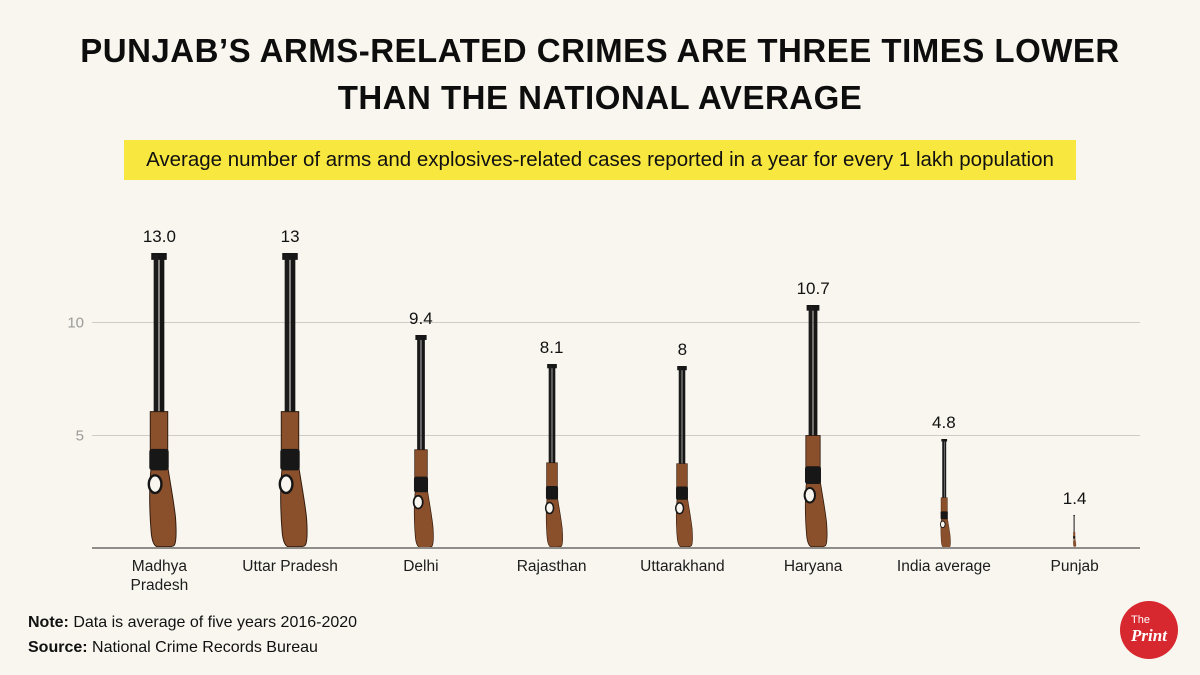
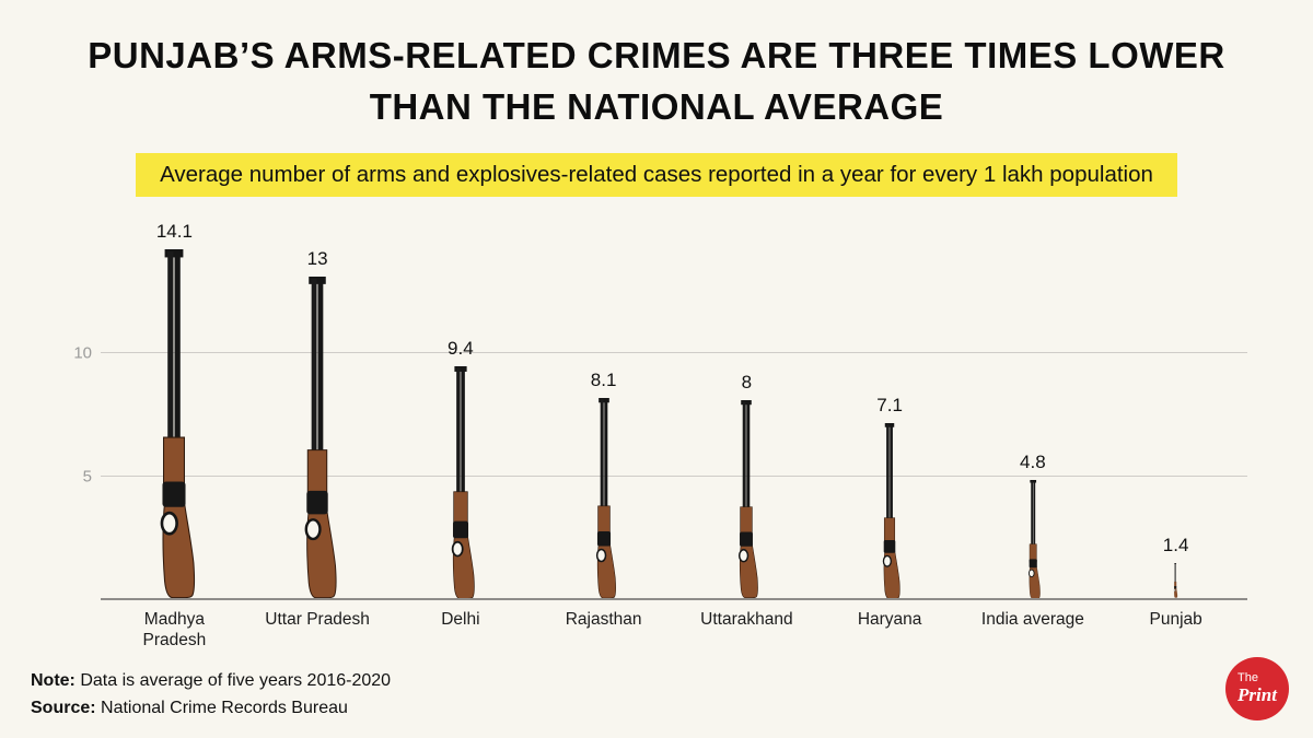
Madhya Pradesh: 13.0 -> 14.1
Haryana: 10.7 -> 7.1
